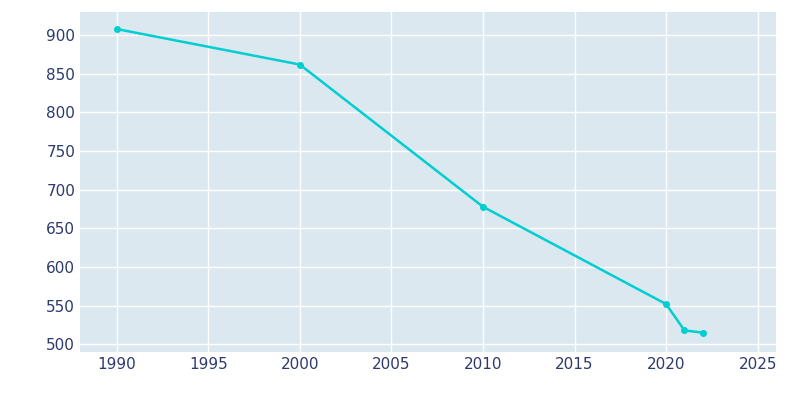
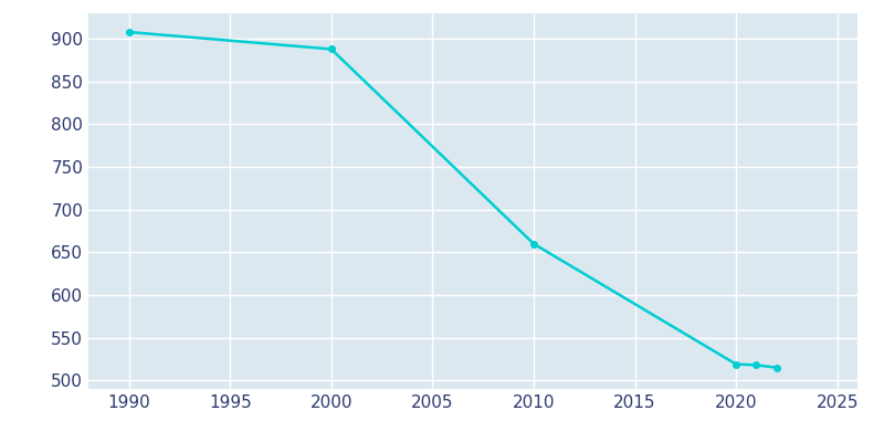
2000: 862 -> 888
2010: 678 -> 660
2020: 552 -> 519
